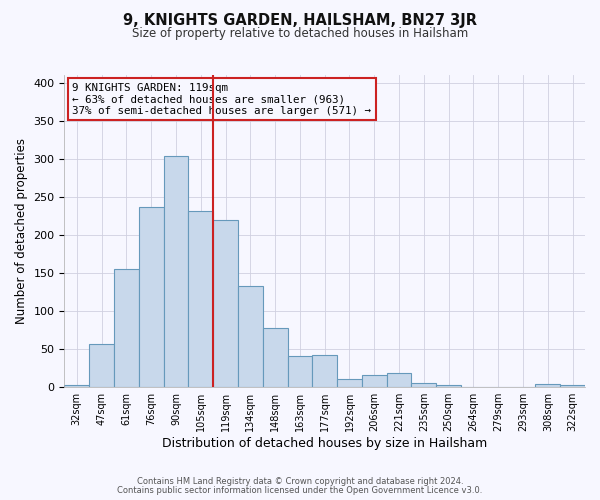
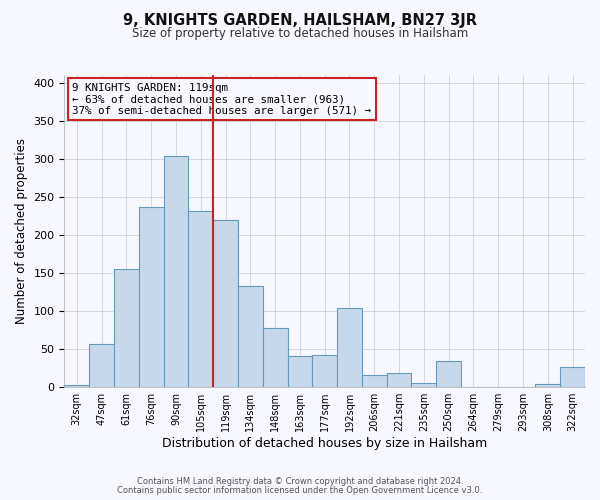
192sqm: 11 -> 104
250sqm: 3 -> 34
322sqm: 3 -> 26
